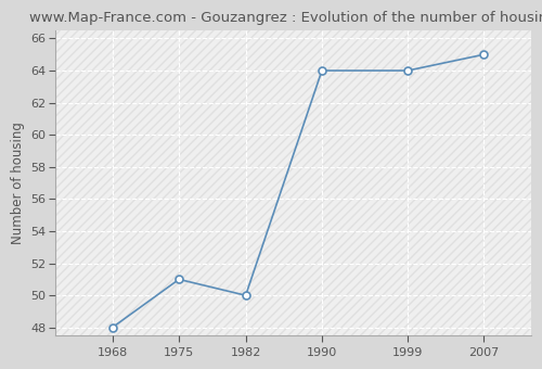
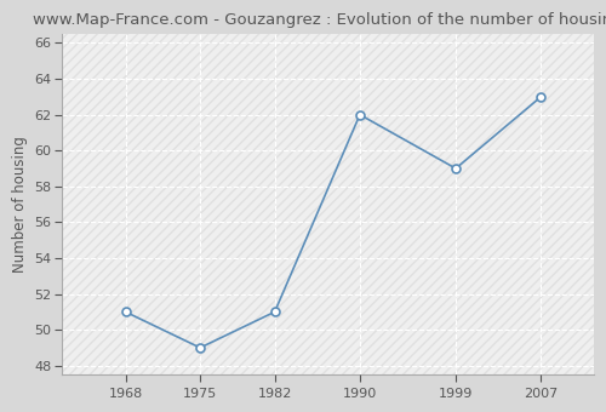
1968: 48 -> 51
1975: 51 -> 49
1982: 50 -> 51
1990: 64 -> 62
1999: 64 -> 59
2007: 65 -> 63
